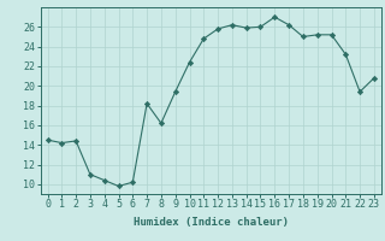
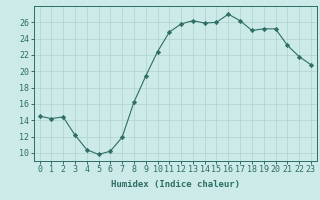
3: 11.0 -> 12.2
7: 18.2 -> 11.9
22: 19.4 -> 21.8
